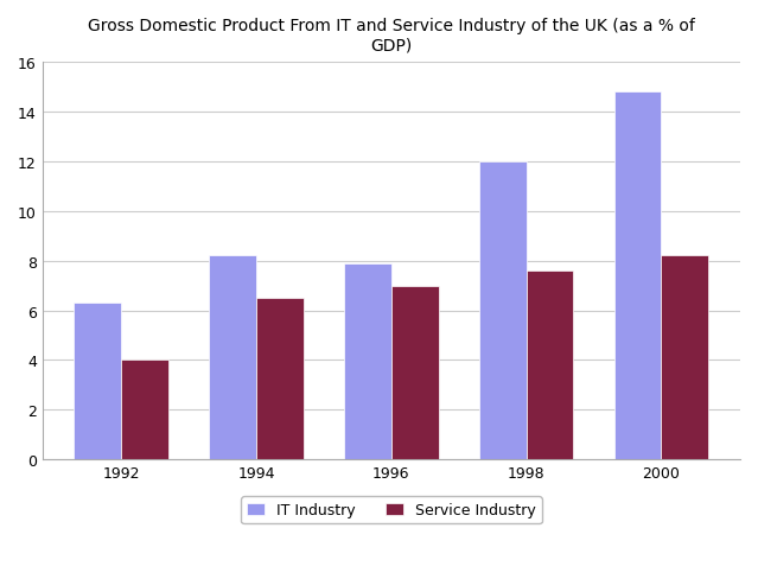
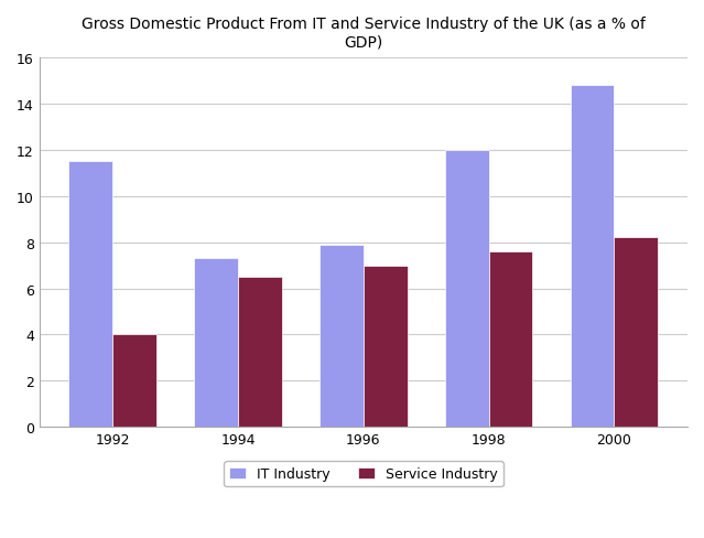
IT Industry/1992: 6.3 -> 11.5
IT Industry/1994: 8.2 -> 7.3
